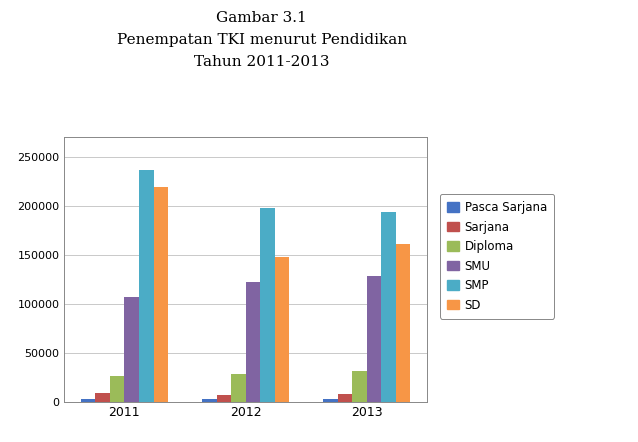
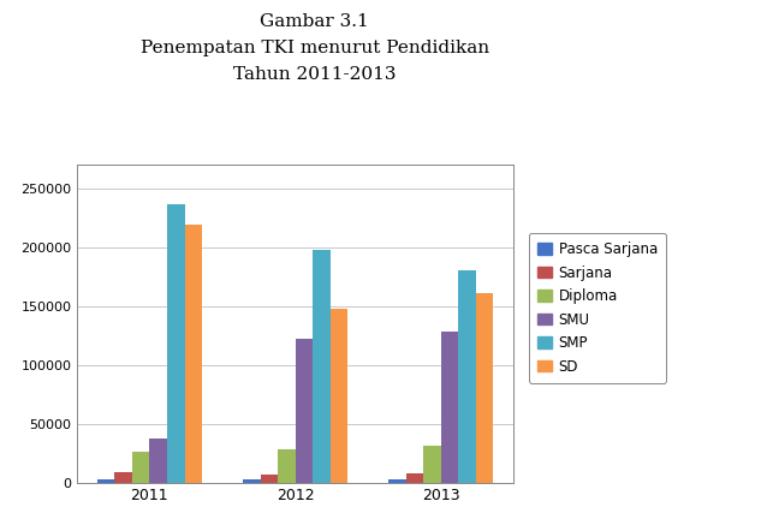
SMU/2011: 107000 -> 38000
SMP/2013: 194000 -> 180000
